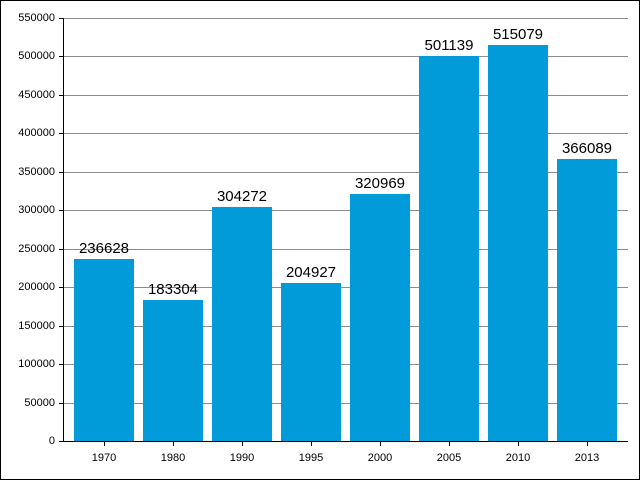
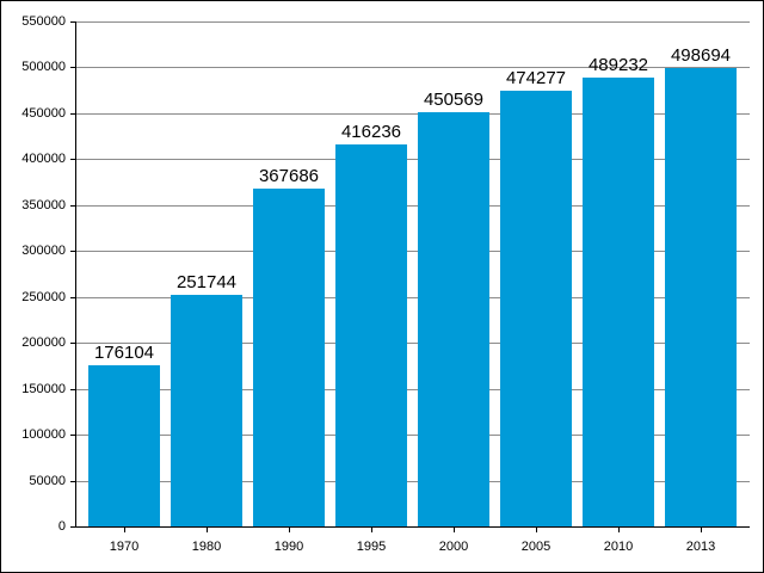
1970: 236628 -> 176104
1980: 183304 -> 251744
1990: 304272 -> 367686
1995: 204927 -> 416236
2000: 320969 -> 450569
2005: 501139 -> 474277
2010: 515079 -> 489232
2013: 366089 -> 498694
